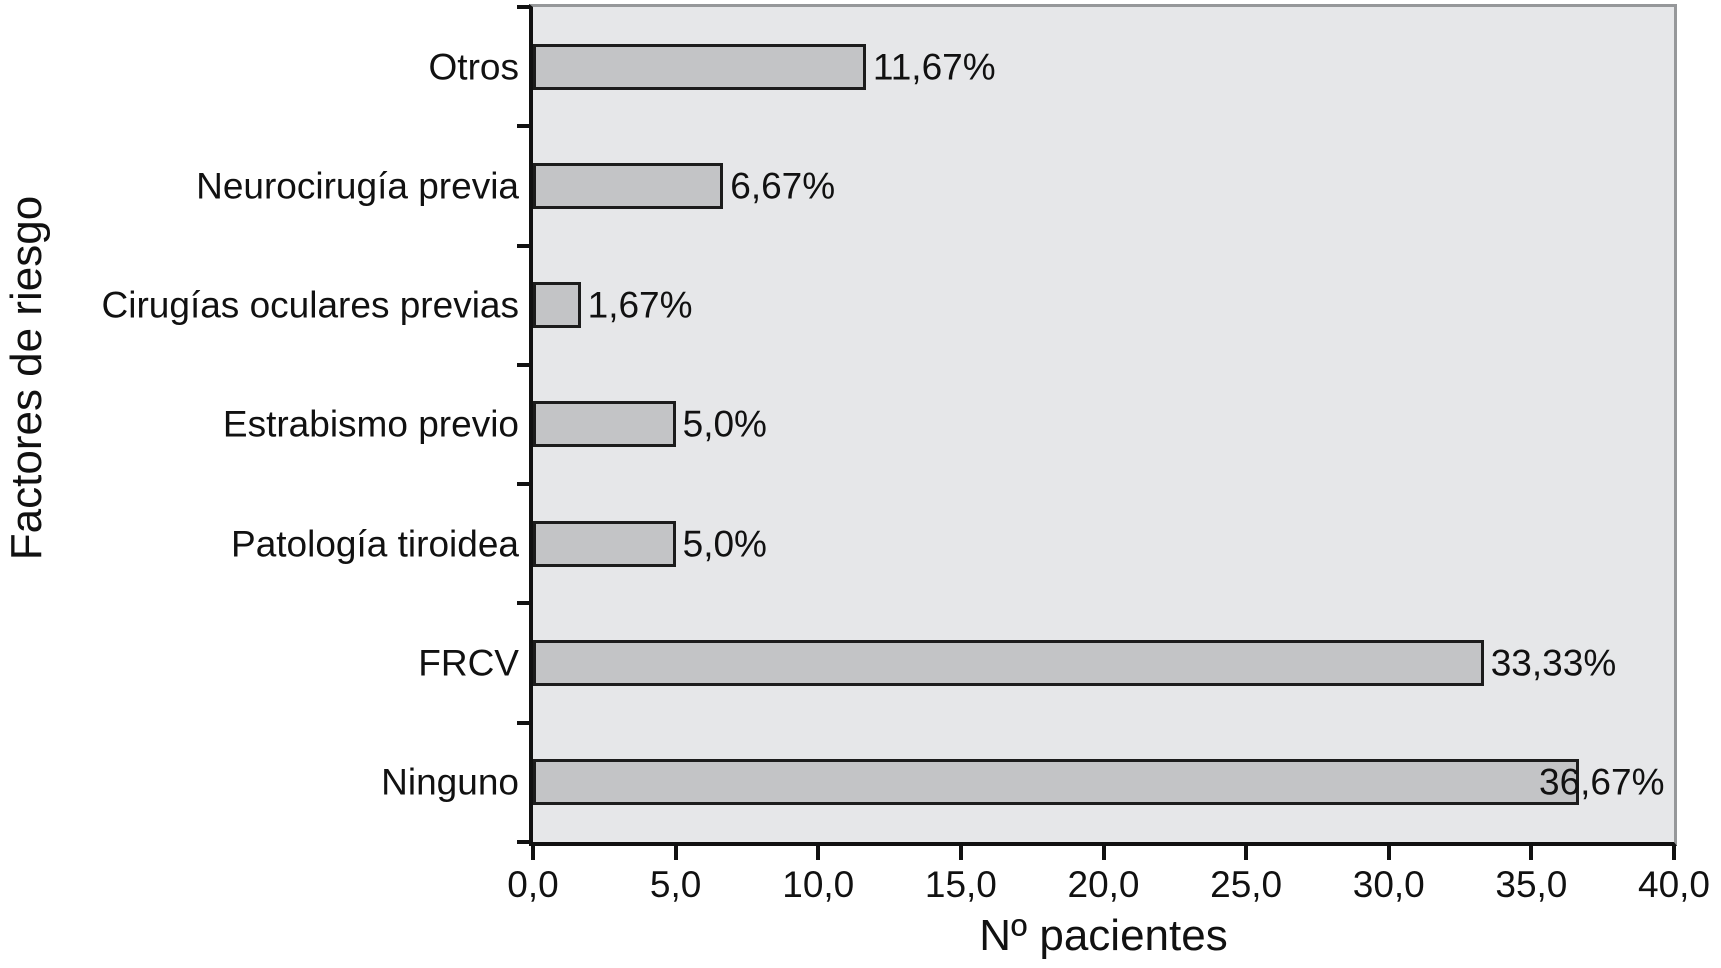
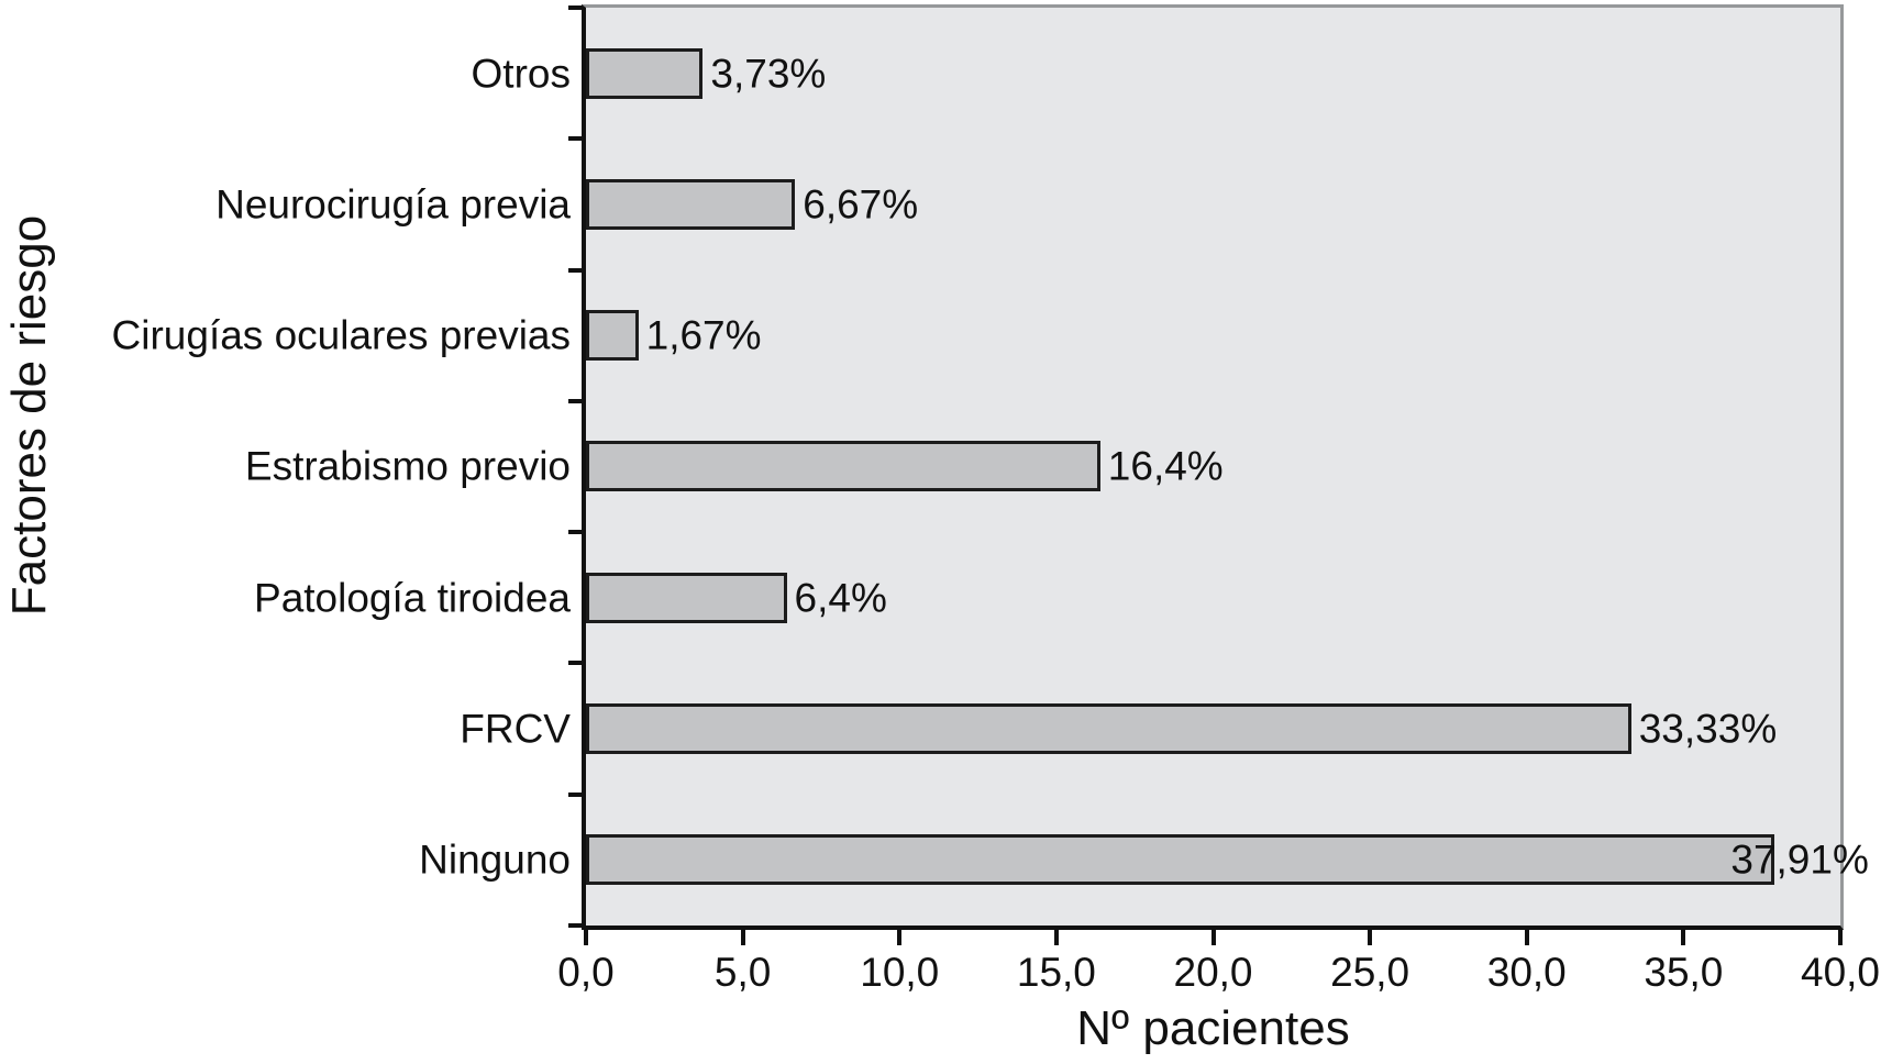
Otros: 11,67% -> 3,73%
Estrabismo previo: 5,0% -> 16,4%
Patología tiroidea: 5,0% -> 6,4%
Ninguno: 36,67% -> 37,91%
